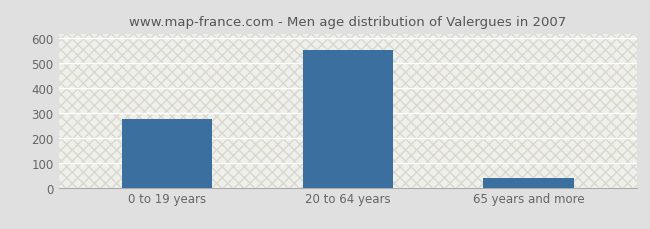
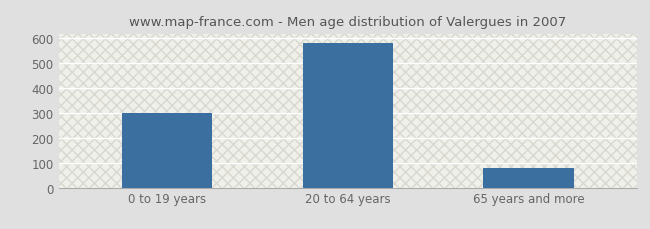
0 to 19 years: 275 -> 300
20 to 64 years: 555 -> 583
65 years and more: 40 -> 80
